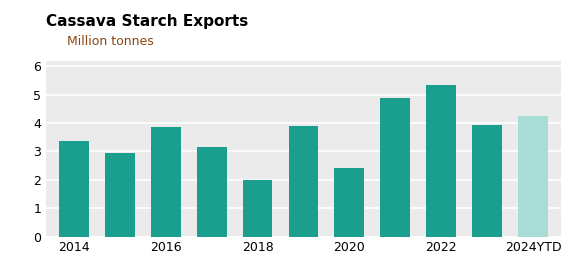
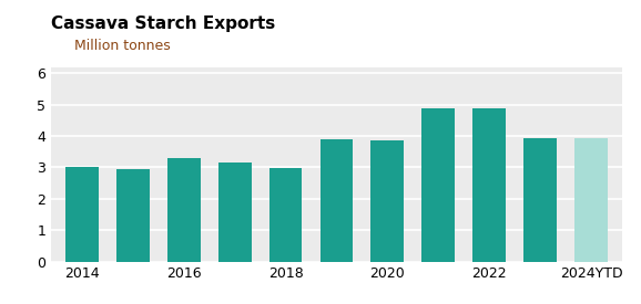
2014: 3.35 -> 3.02
2016: 3.85 -> 3.28
2018: 2.00 -> 2.97
2020: 2.40 -> 3.85
2022: 5.35 -> 4.88
2024YTD: 4.25 -> 3.93
